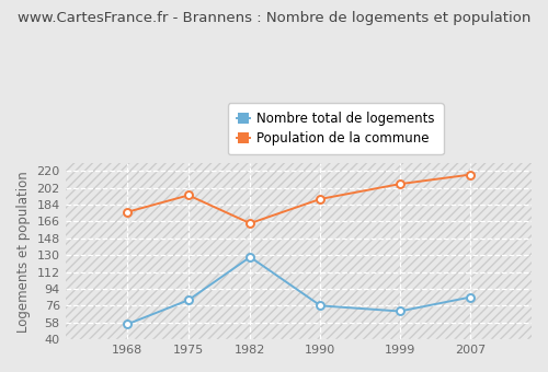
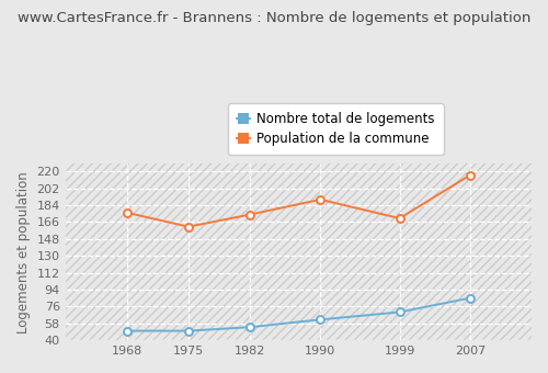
Nombre total de logements/1968: 56 -> 50
Nombre total de logements/1975: 82 -> 50
Population de la commune/1975: 194 -> 161
Nombre total de logements/1982: 128 -> 54
Population de la commune/1982: 164 -> 174
Nombre total de logements/1990: 76 -> 62
Population de la commune/1999: 206 -> 170
